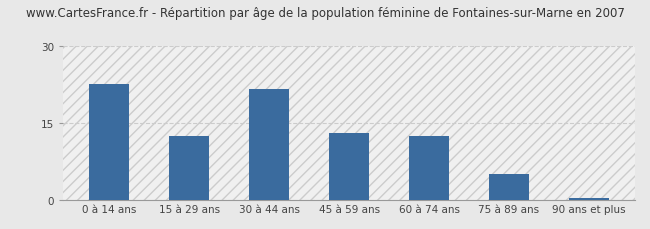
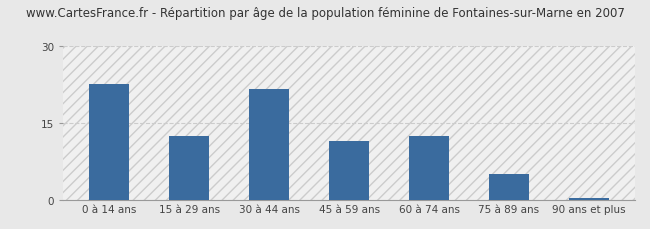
45 à 59 ans: 13.0 -> 11.4
